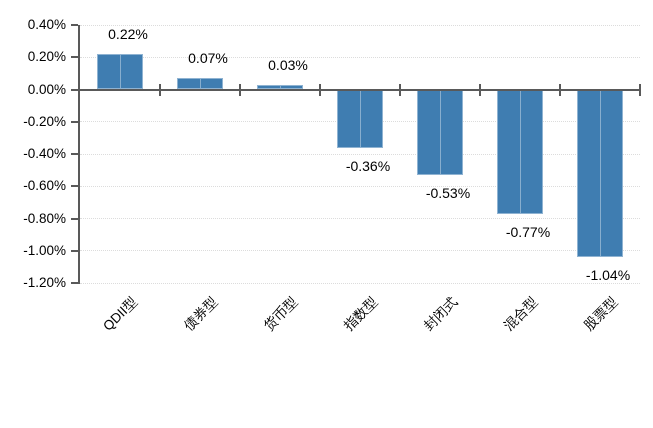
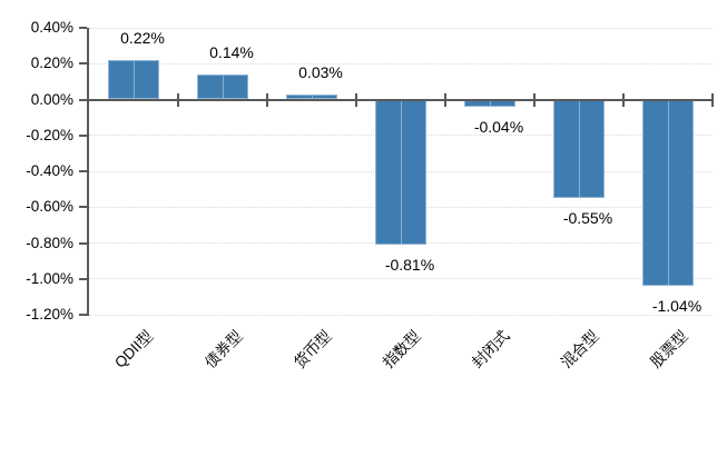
债券型: 0.07% -> 0.14%
指数型: -0.36% -> -0.81%
封闭式: -0.53% -> -0.04%
混合型: -0.77% -> -0.55%
